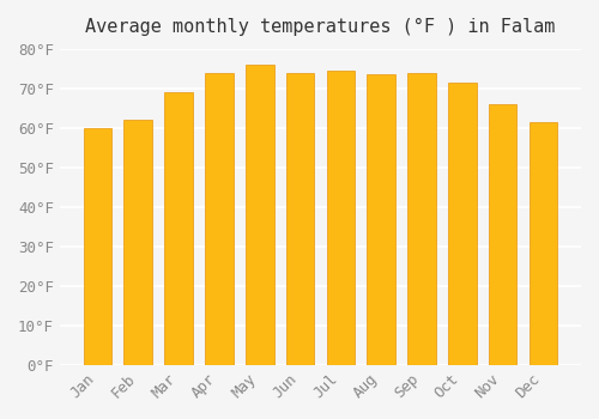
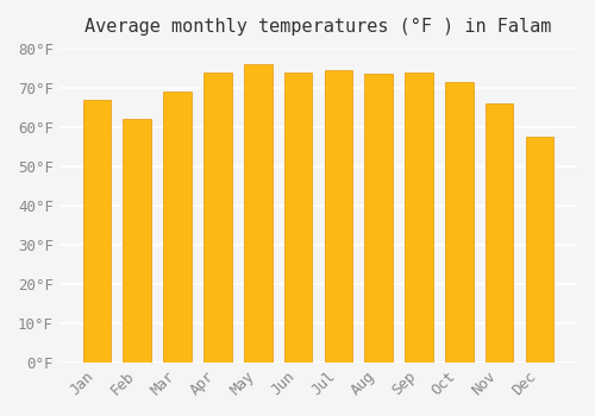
Jan: 60.0°F -> 67.0°F
Dec: 61.5°F -> 57.5°F
